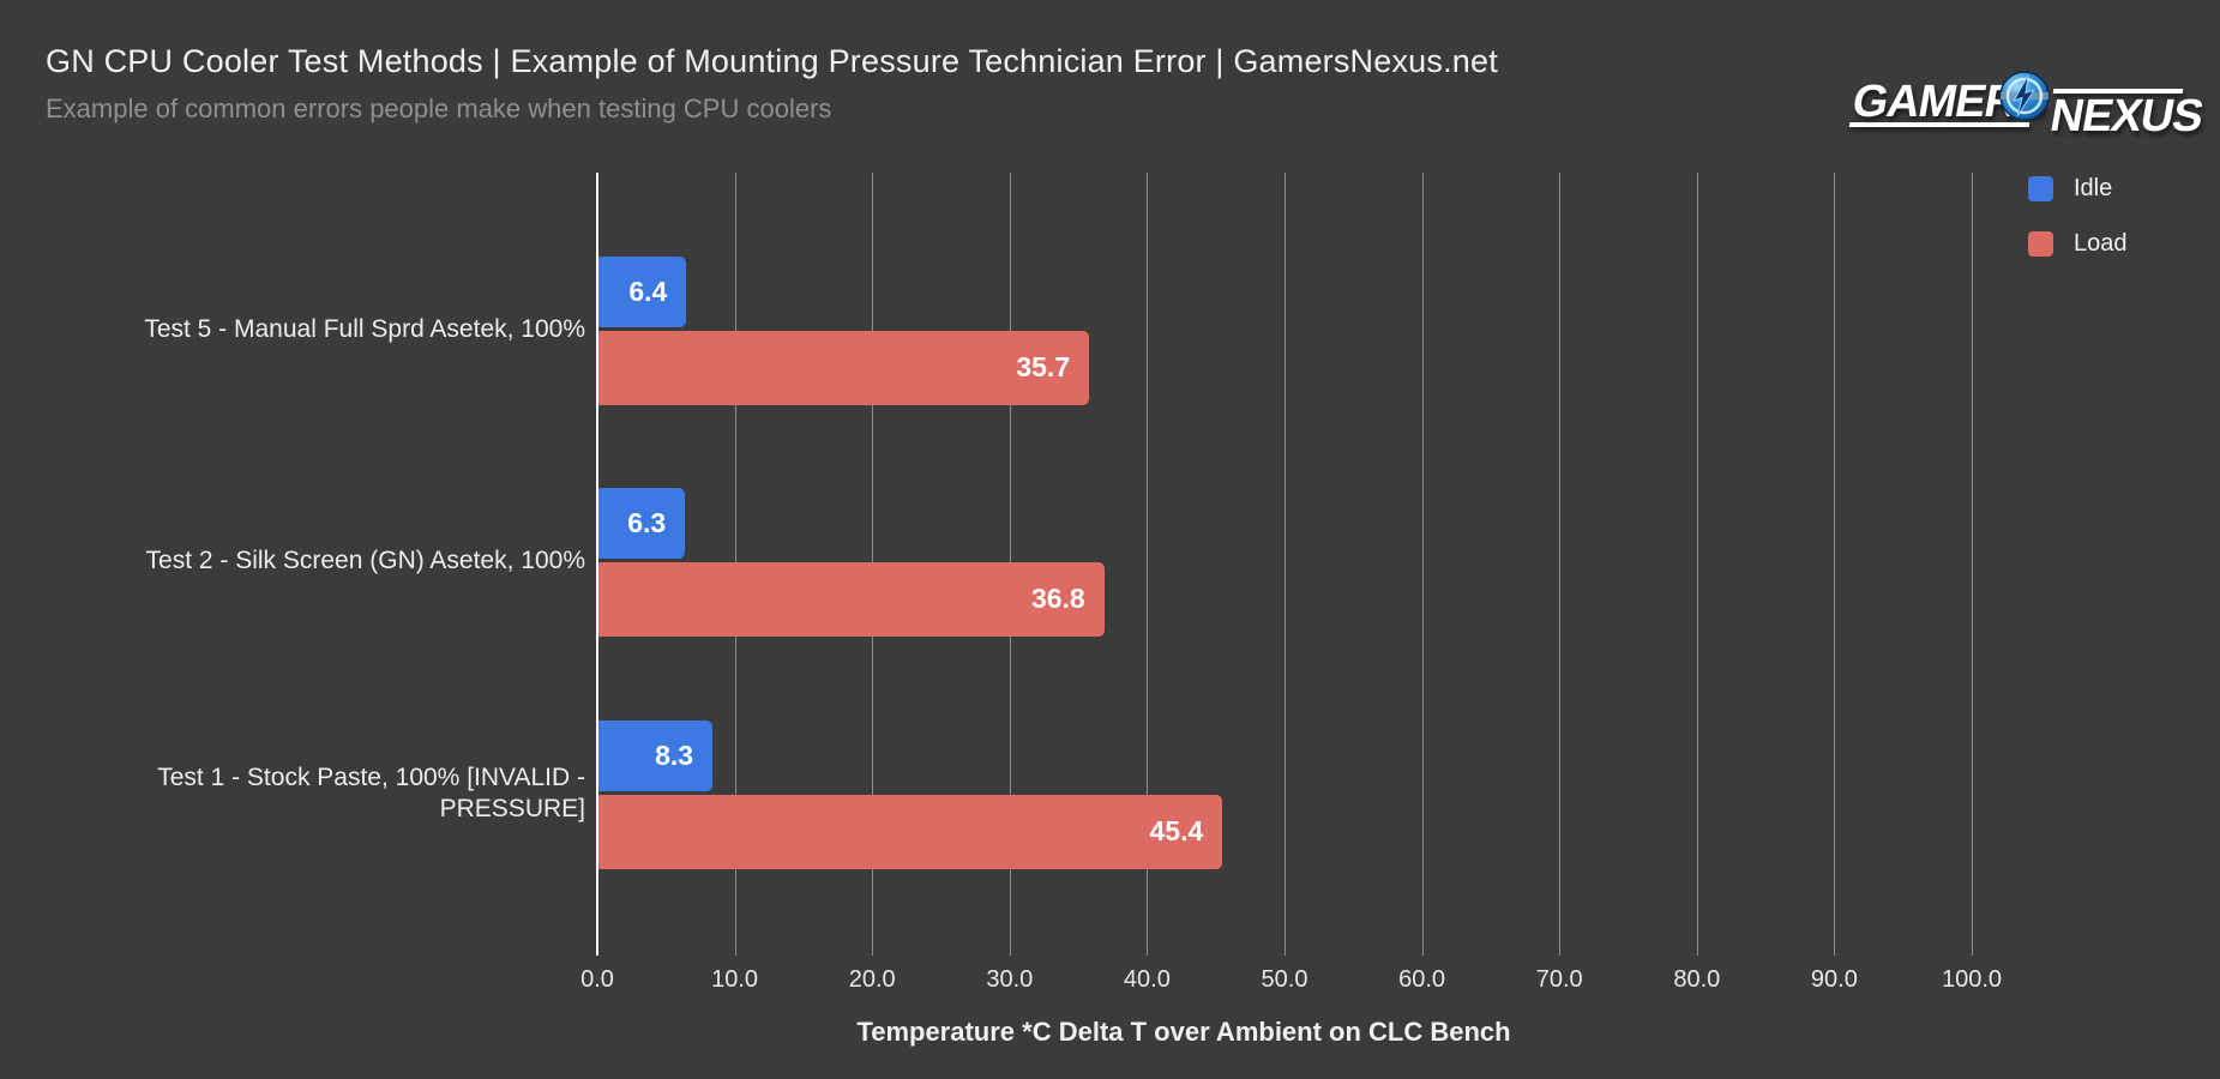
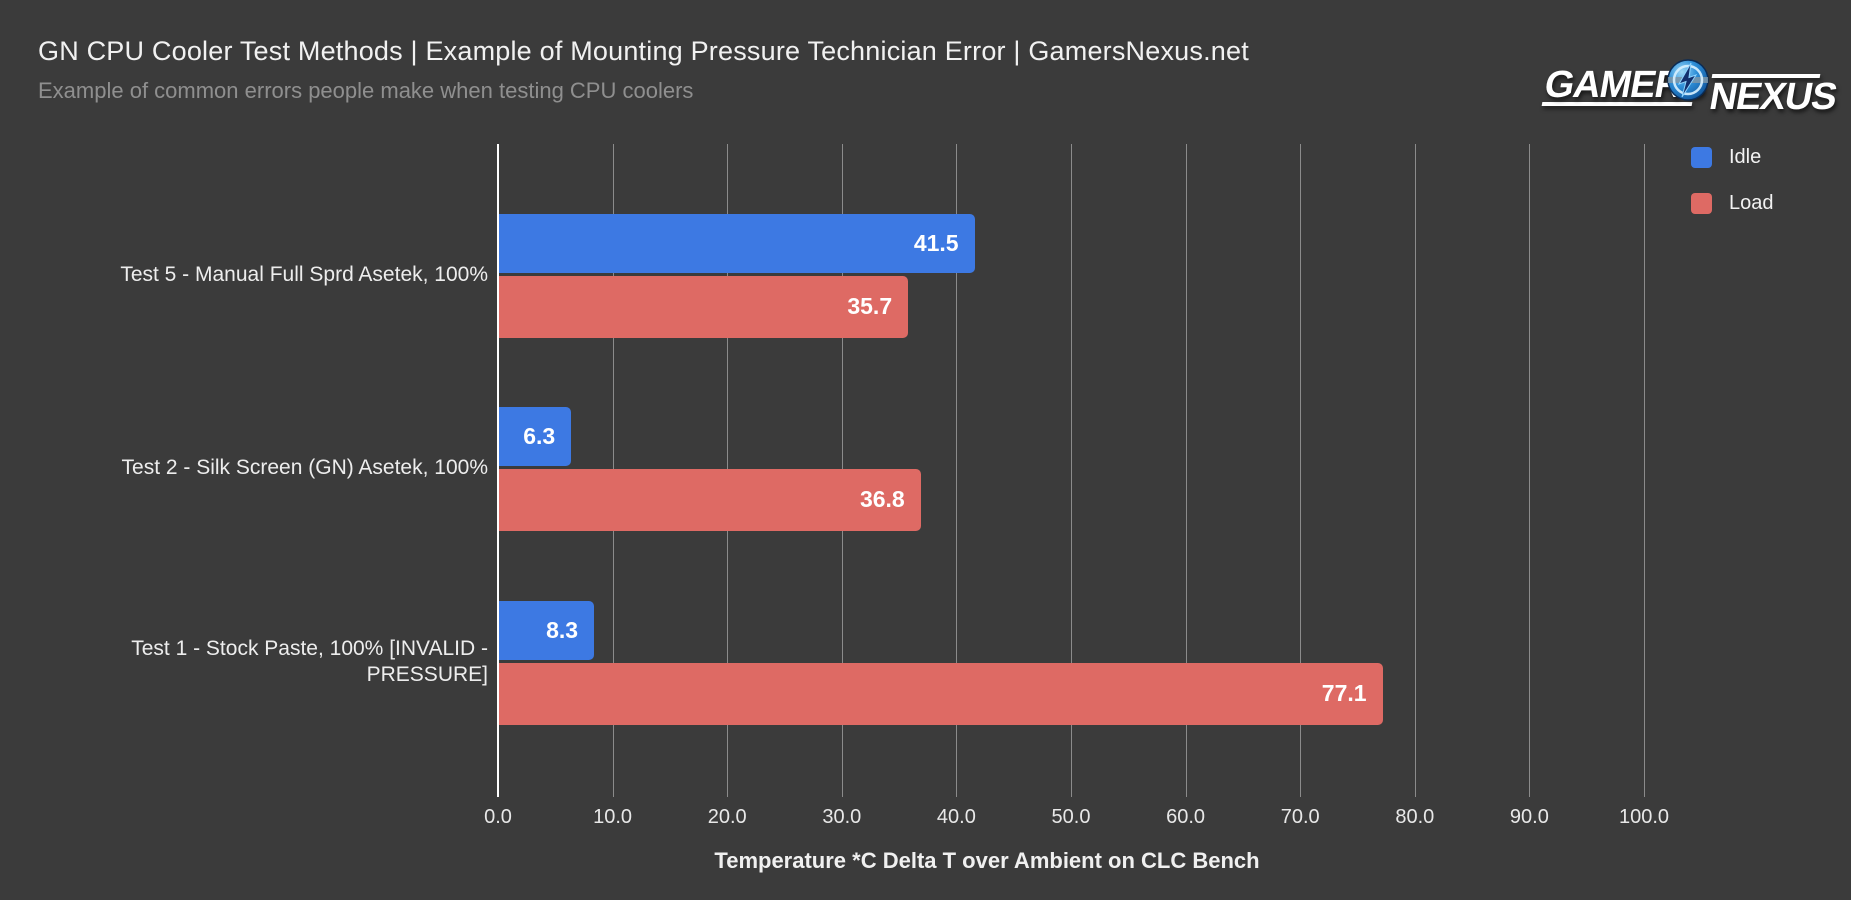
Idle/Test 5 - Manual Full Sprd Asetek, 100%: 6.4 -> 41.5
Load/Test 1 - Stock Paste, 100% [INVALID - PRESSURE]: 45.4 -> 77.1
